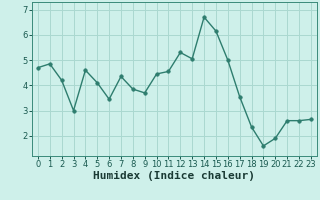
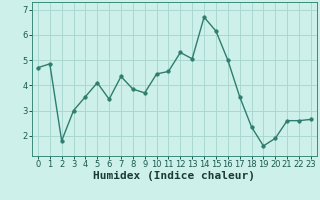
2: 4.20 -> 1.80
4: 4.60 -> 3.55
